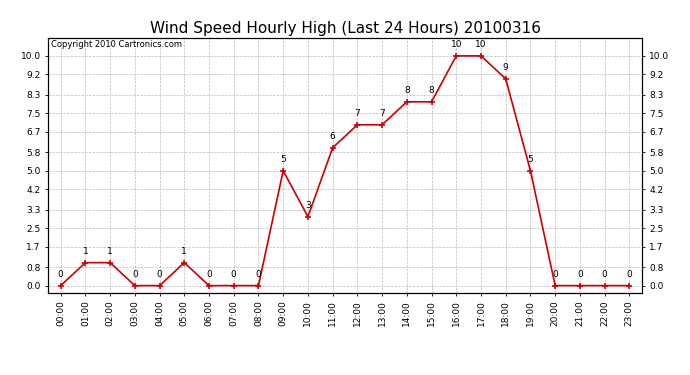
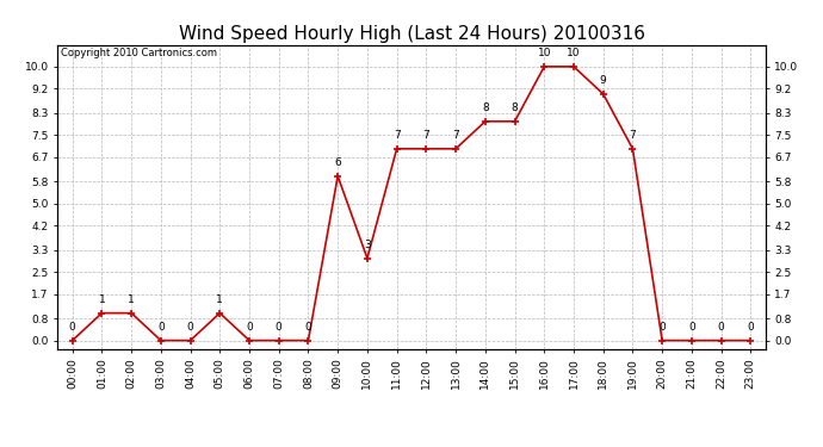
09:00: 5 -> 6
11:00: 6 -> 7
19:00: 5 -> 7
